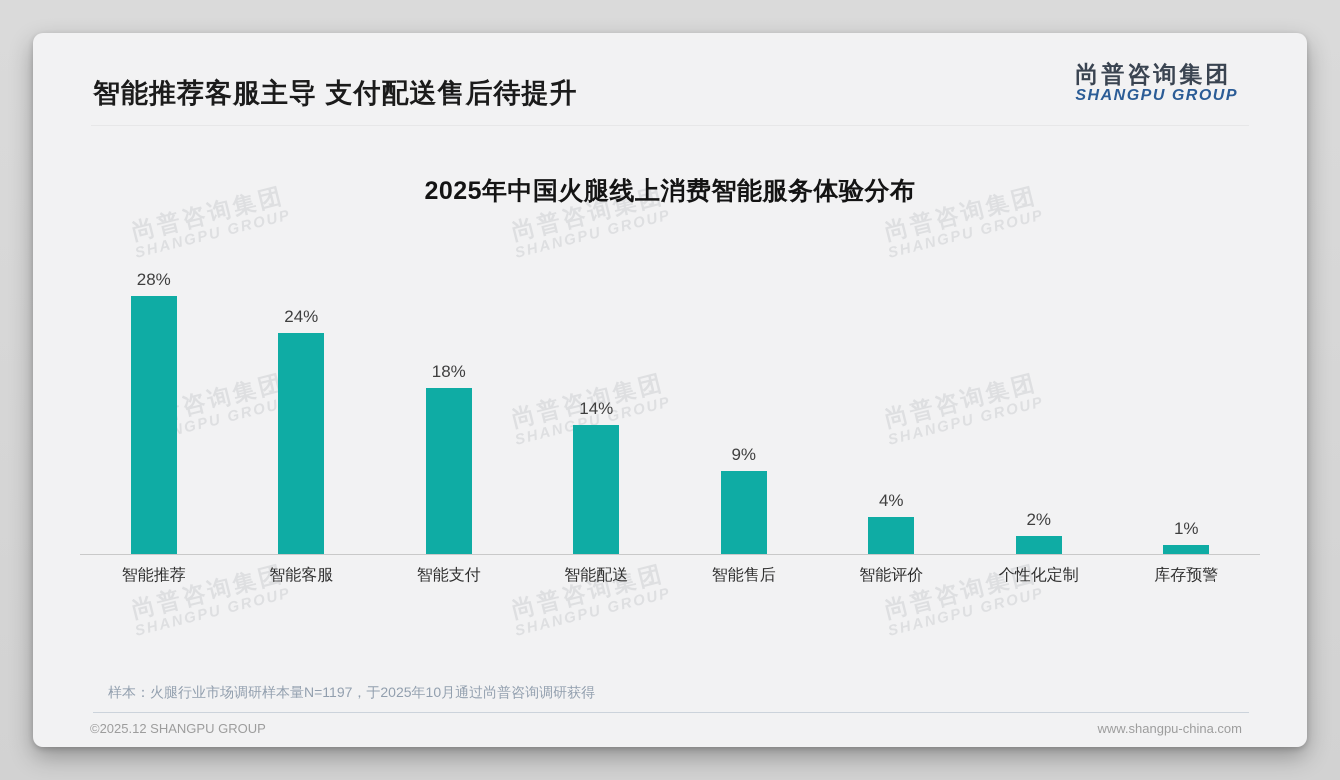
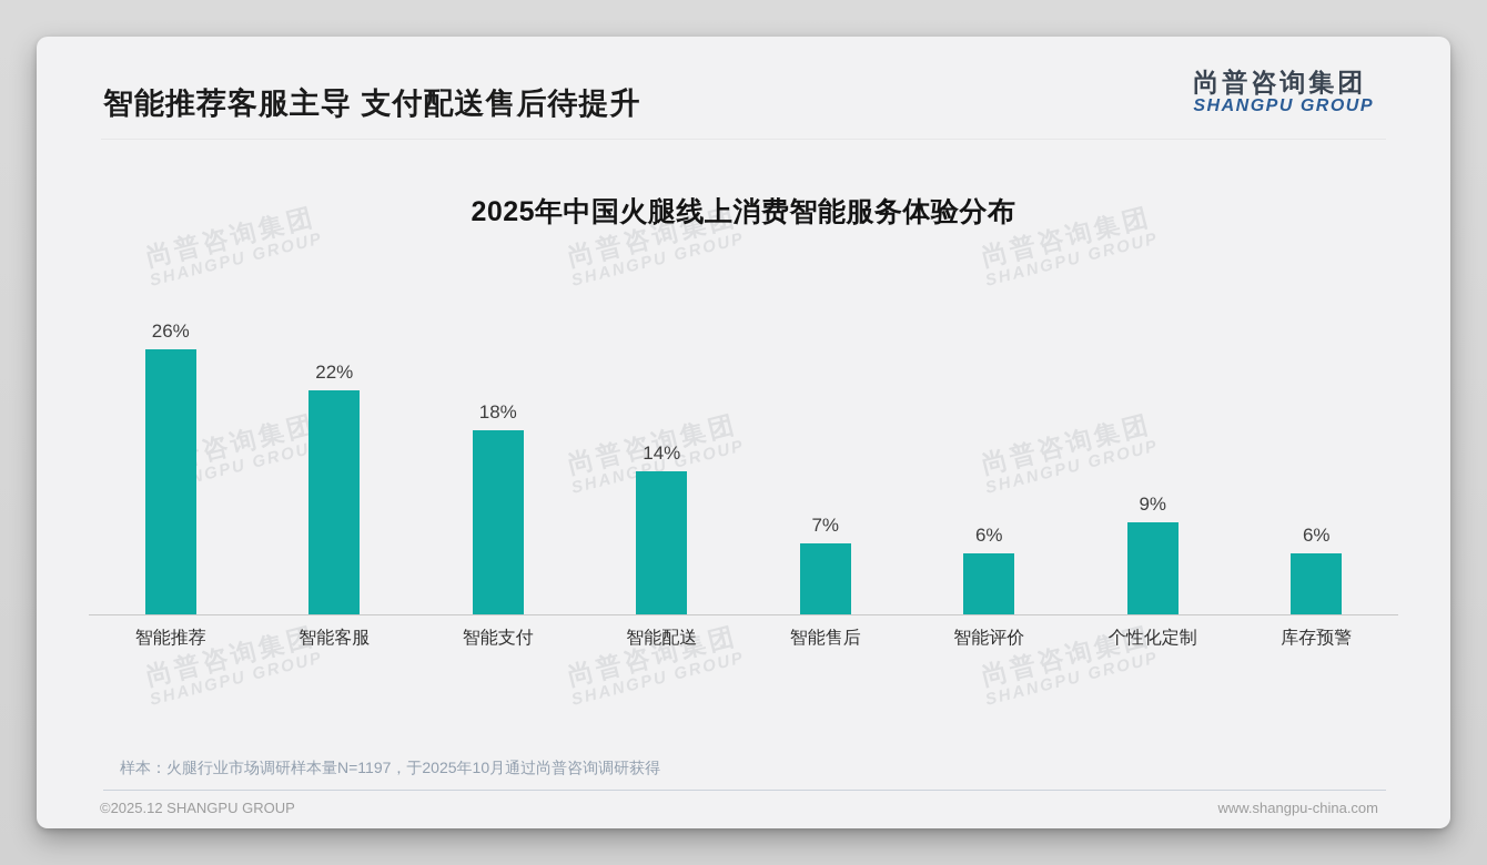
智能推荐: 28% -> 26%
智能客服: 24% -> 22%
智能售后: 9% -> 7%
智能评价: 4% -> 6%
个性化定制: 2% -> 9%
库存预警: 1% -> 6%
